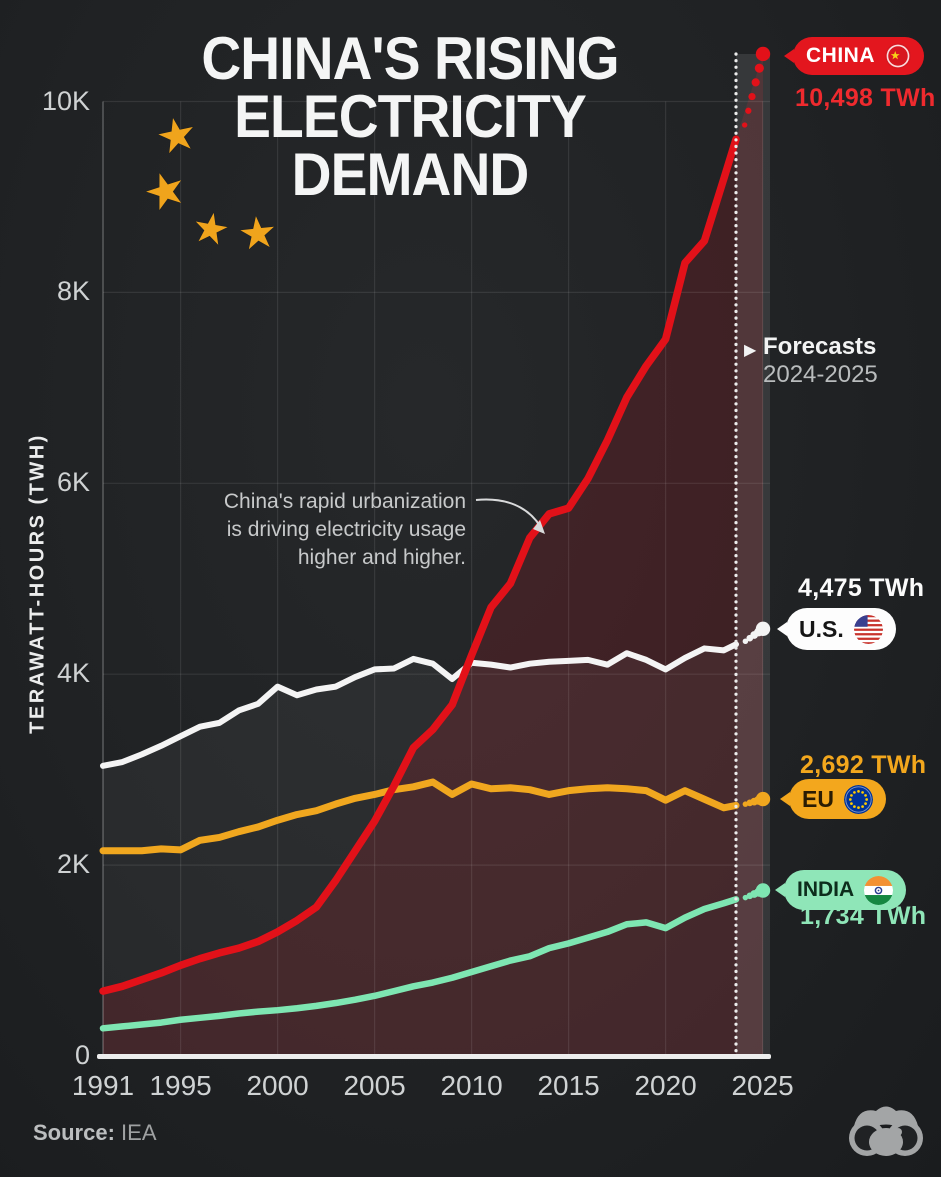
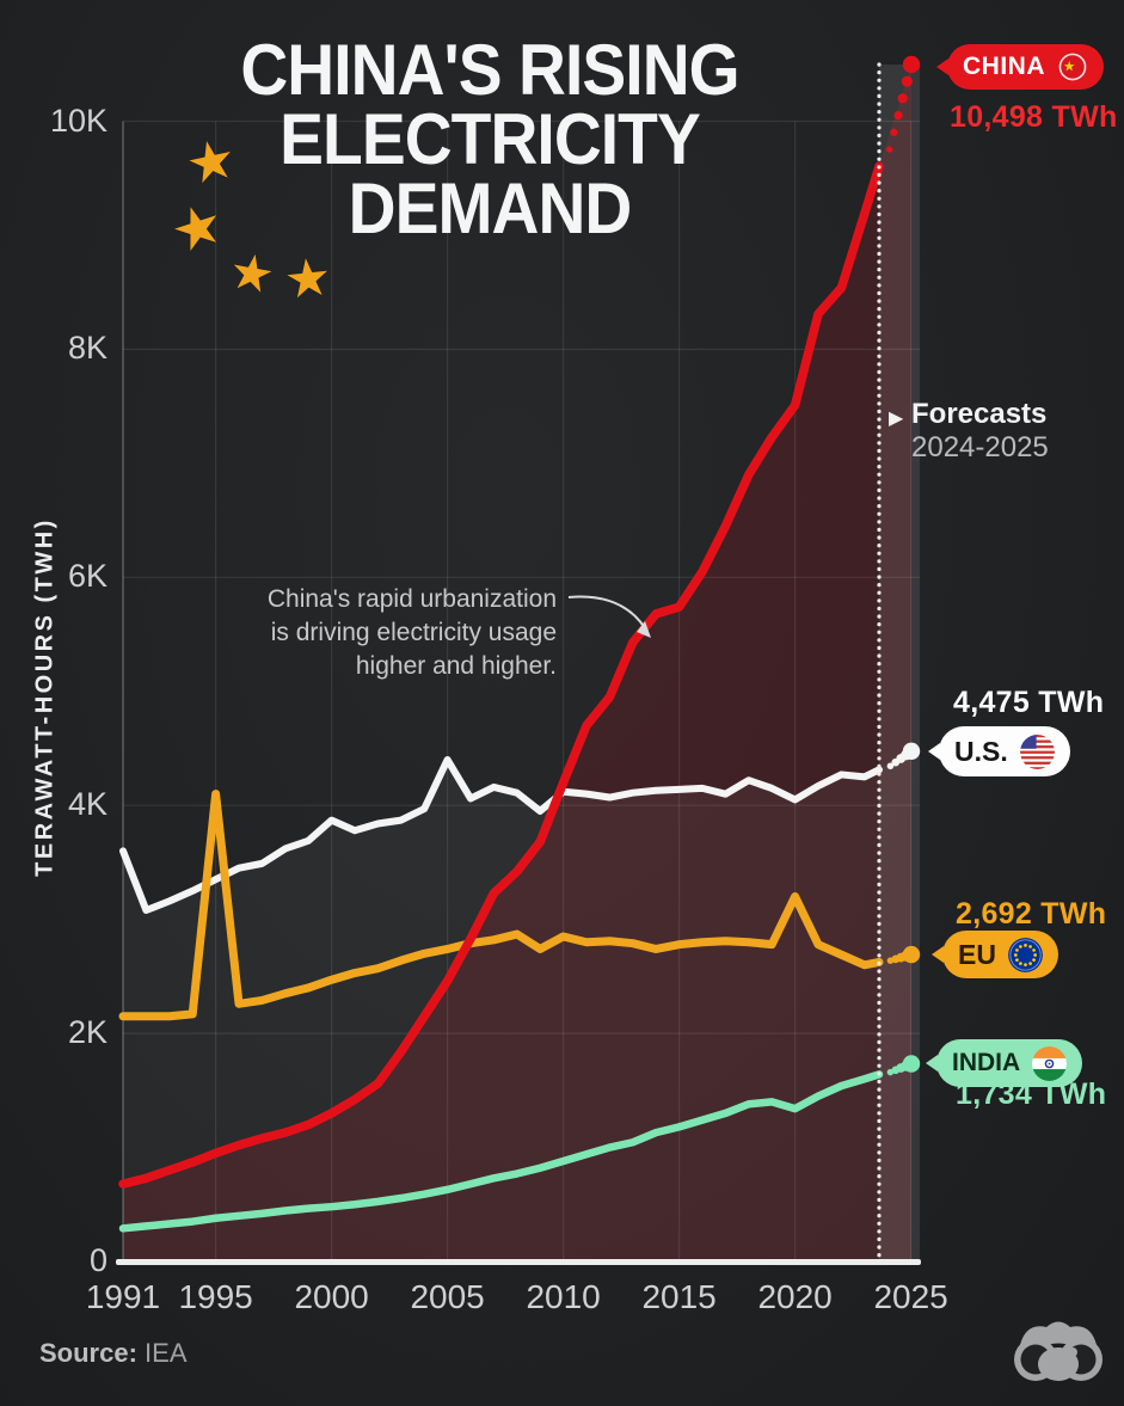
U.S./1991: 3.0K -> 3.6K
EU/1995: 2.2K -> 4.1K
U.S./2005: 4.0K -> 4.4K
EU/2020: 2.7K -> 3.2K
